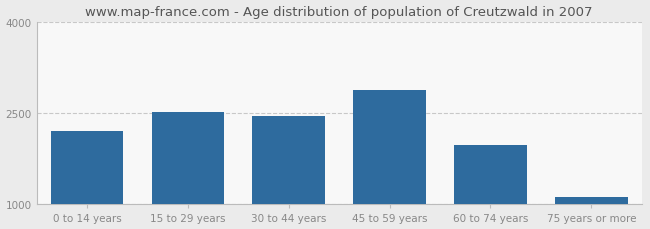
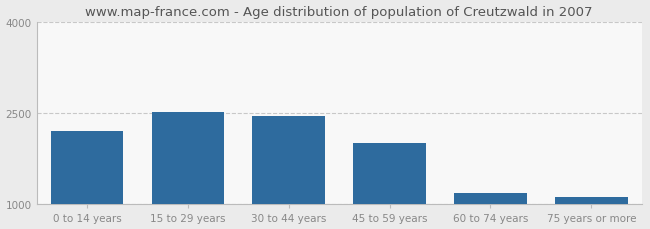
45 to 59 years: 2870 -> 2000
60 to 74 years: 1980 -> 1180
